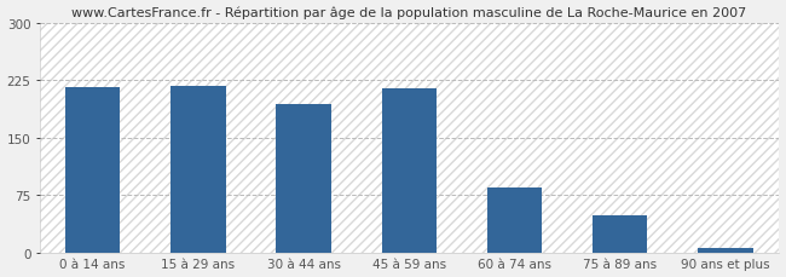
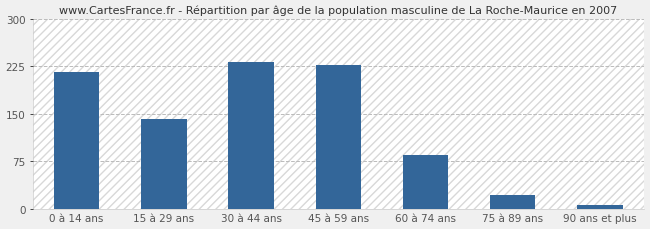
15 à 29 ans: 218 -> 142
30 à 44 ans: 194 -> 232
45 à 59 ans: 214 -> 226
75 à 89 ans: 48 -> 22
